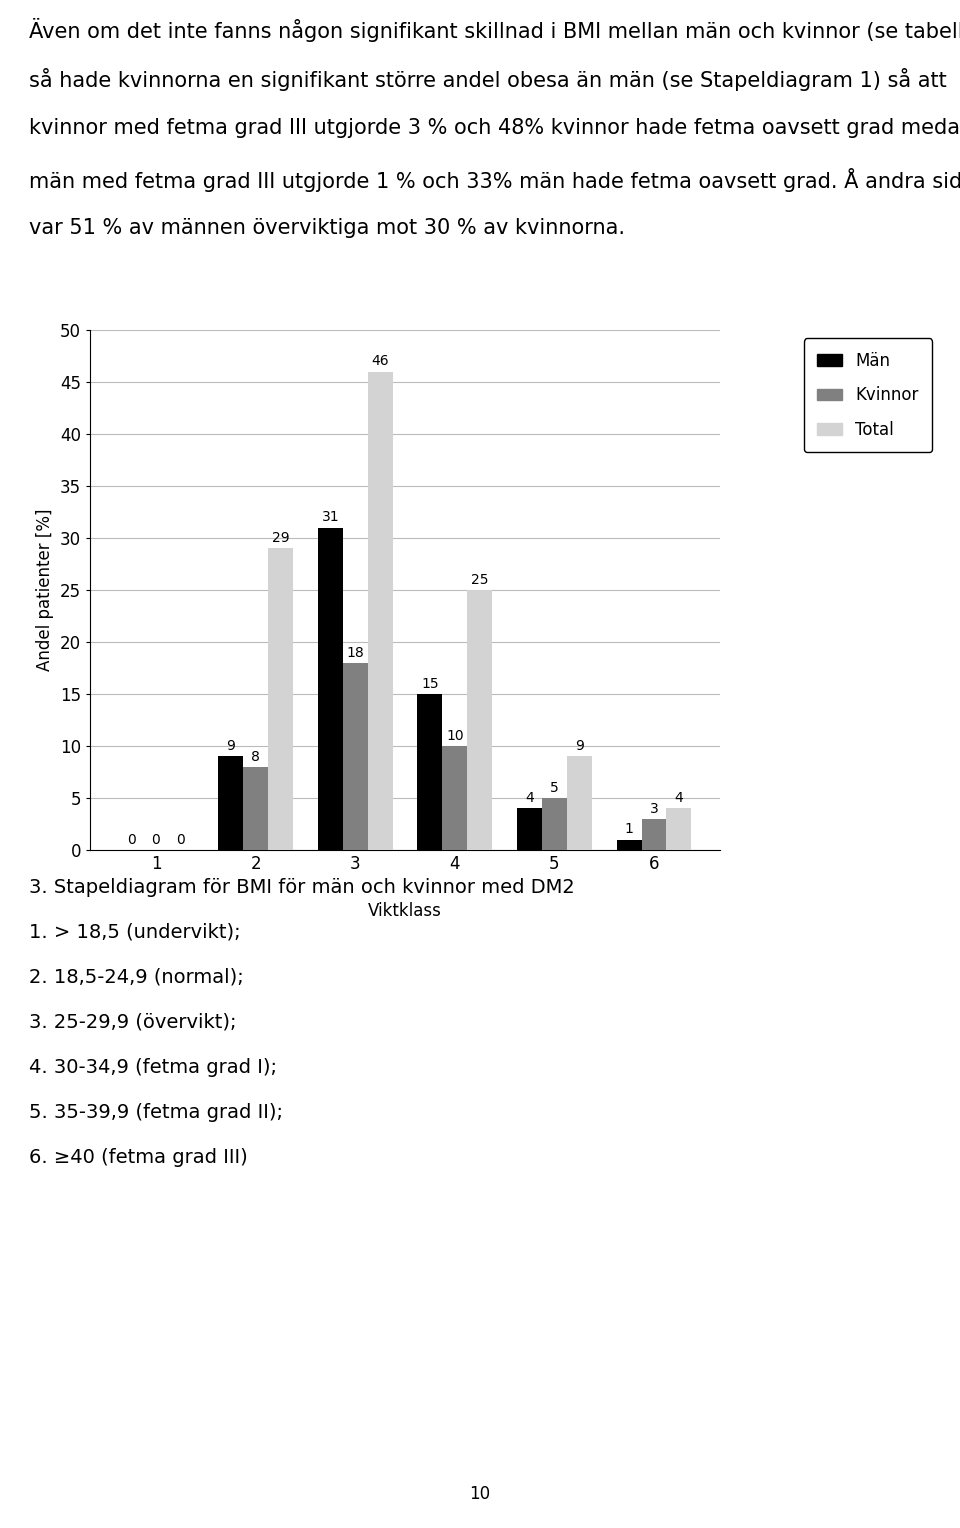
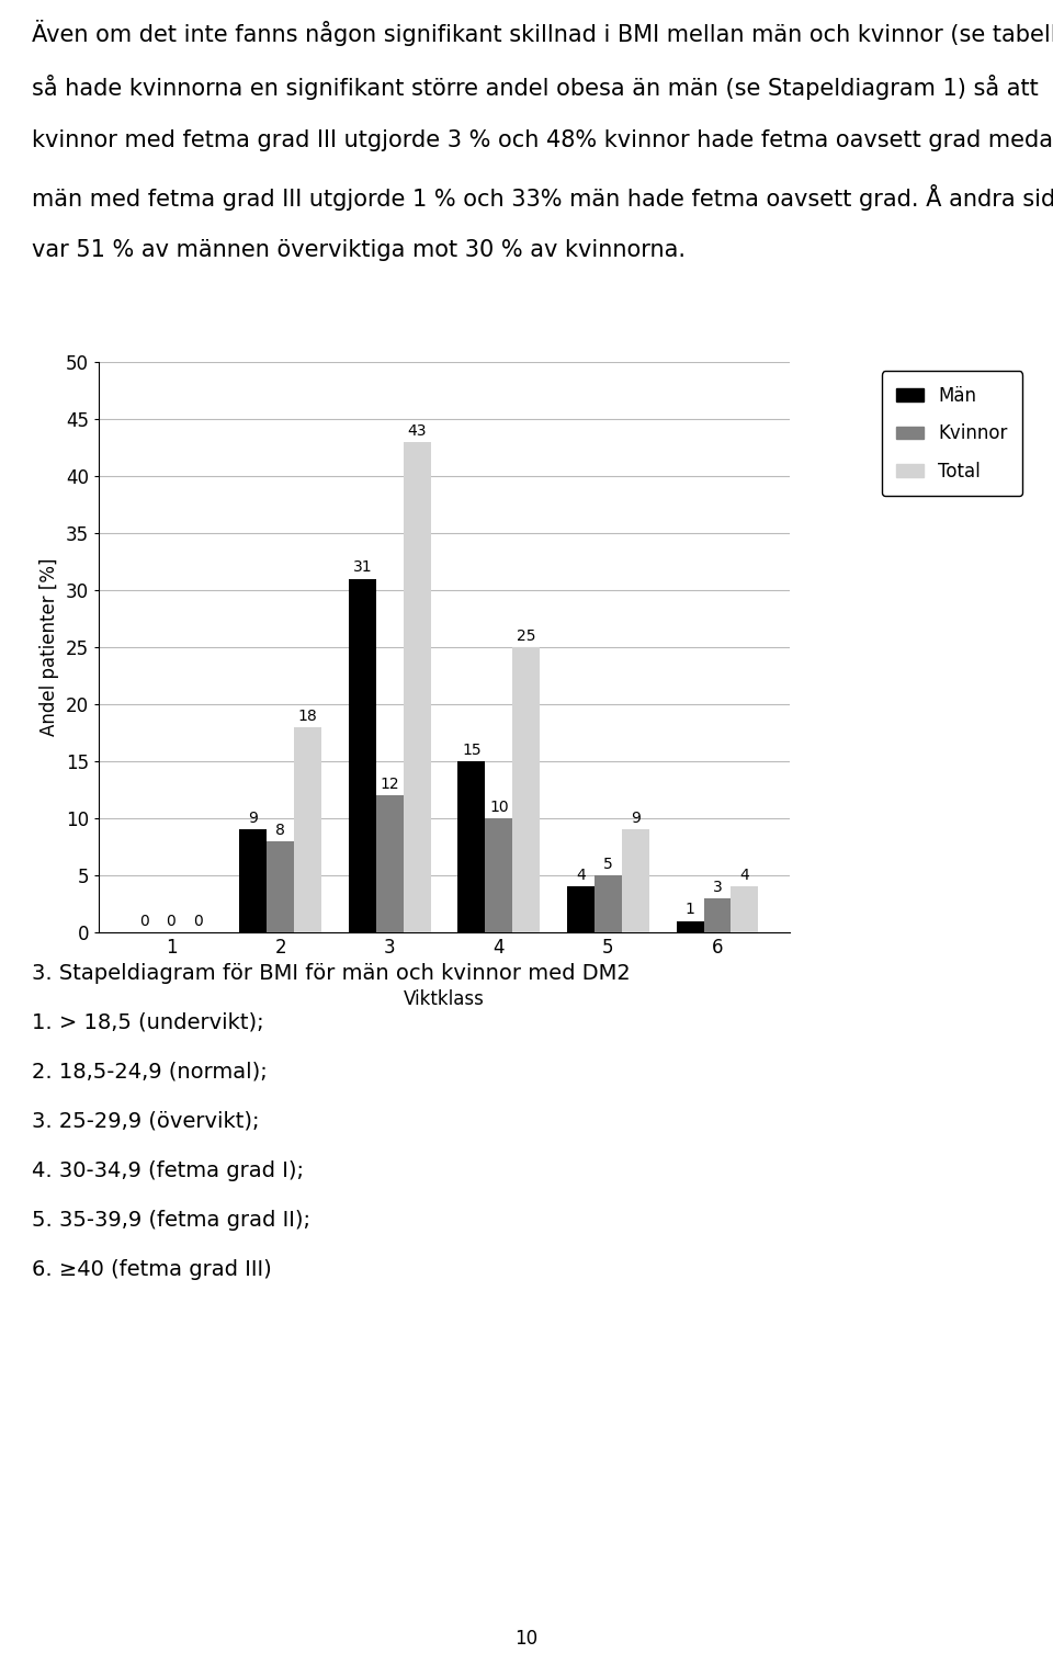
Total/2: 29 -> 18
Kvinnor/3: 18 -> 12
Total/3: 46 -> 43
